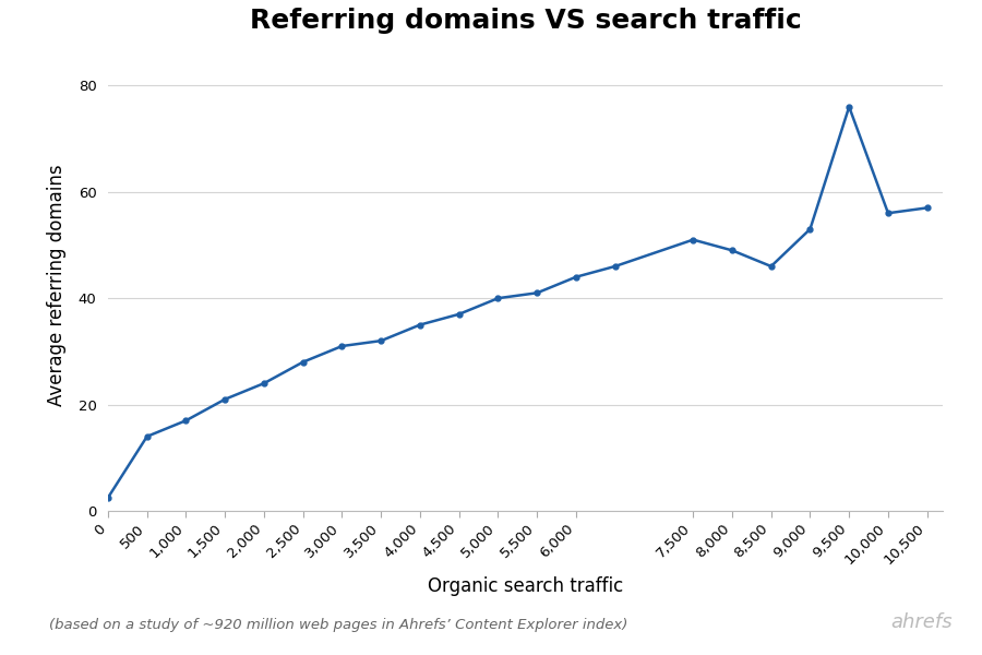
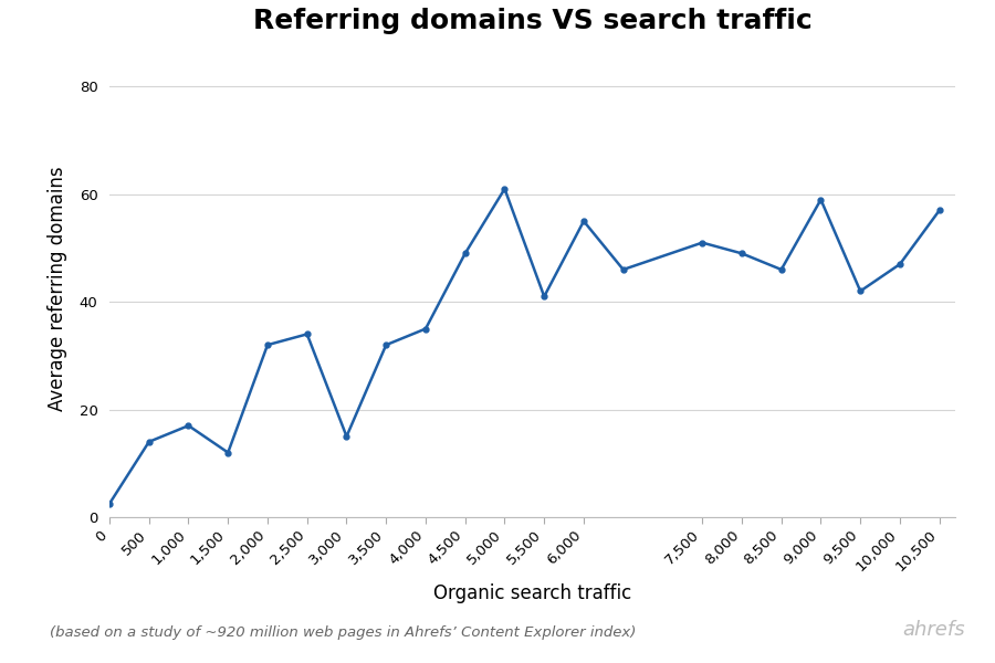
1,500: 21.0 -> 12.0
2,000: 24.0 -> 32.0
2,500: 28.0 -> 34.0
3,000: 31.0 -> 15.0
4,500: 37.0 -> 49.0
5,000: 40.0 -> 61.0
6,000: 44.0 -> 55.0
9,000: 53.0 -> 59.0
9,500: 76.0 -> 42.0
10,000: 56.0 -> 47.0
